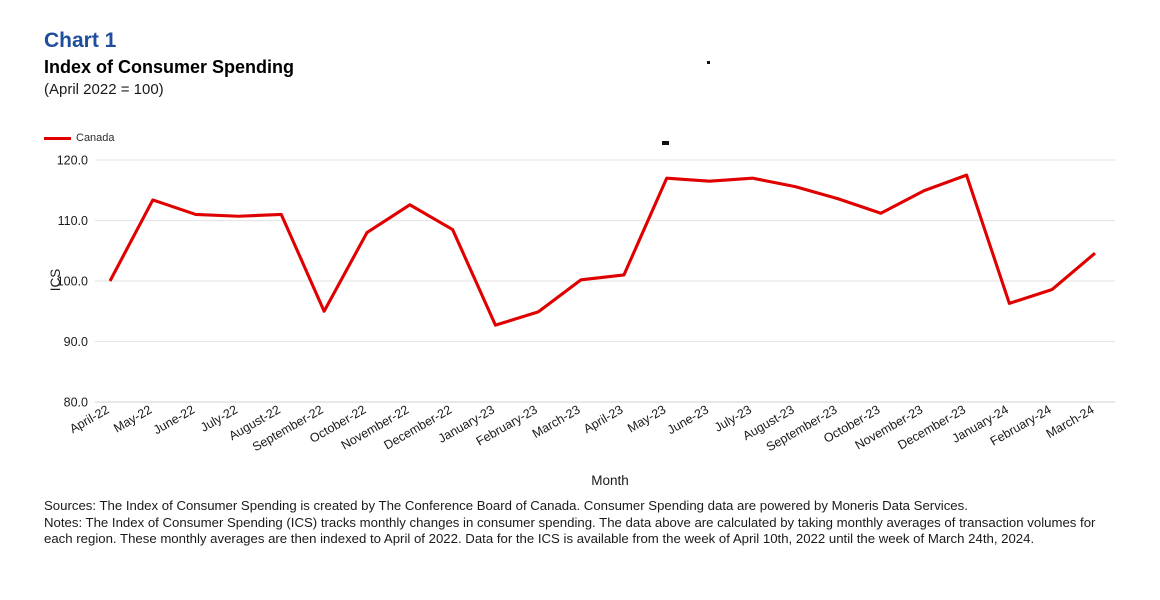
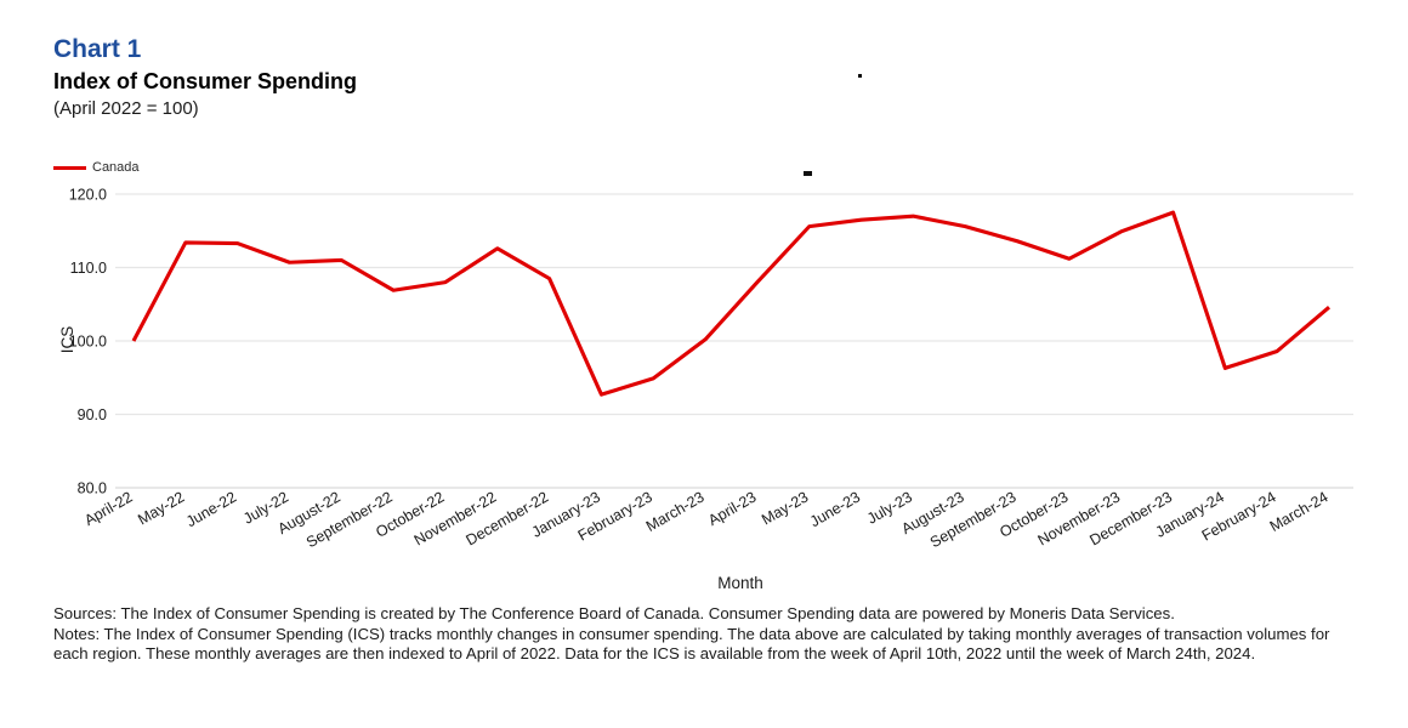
June-22: 111 -> 113
September-22: 95 -> 107
April-23: 101 -> 108
May-23: 117 -> 116
